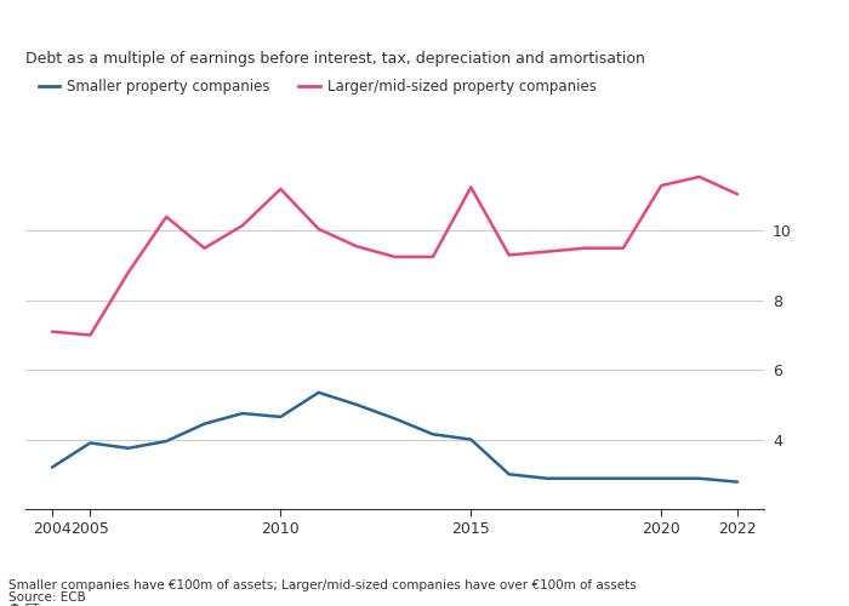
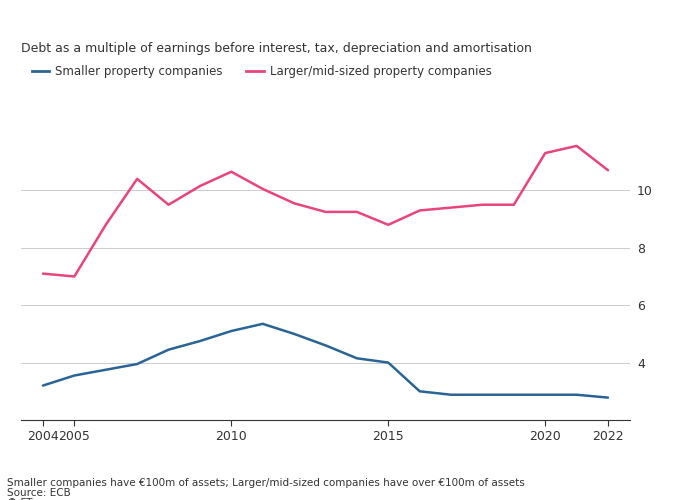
Smaller property companies/2005: 3.90 -> 3.55
Smaller property companies/2010: 4.65 -> 5.10
Larger/mid-sized property companies/2010: 11.20 -> 10.65
Larger/mid-sized property companies/2015: 11.25 -> 8.80
Larger/mid-sized property companies/2022: 11.05 -> 10.70
